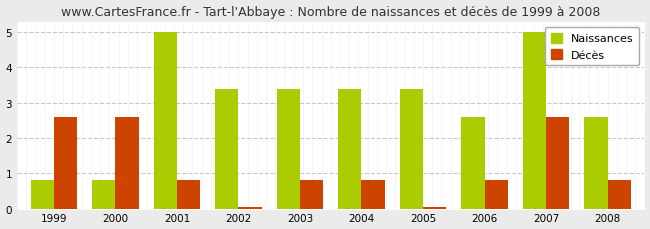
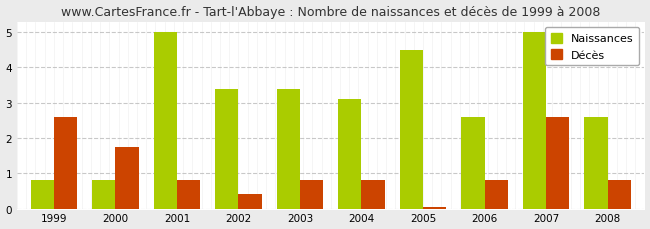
Décès/2000: 2.60 -> 1.75
Décès/2002: 0.05 -> 0.40
Naissances/2004: 3.4 -> 3.1
Naissances/2005: 3.4 -> 4.5
